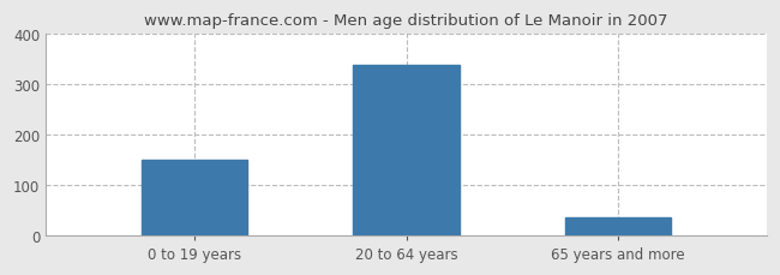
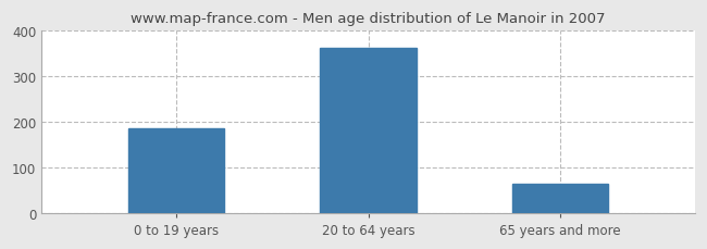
0 to 19 years: 150 -> 186
20 to 64 years: 340 -> 362
65 years and more: 35 -> 65
